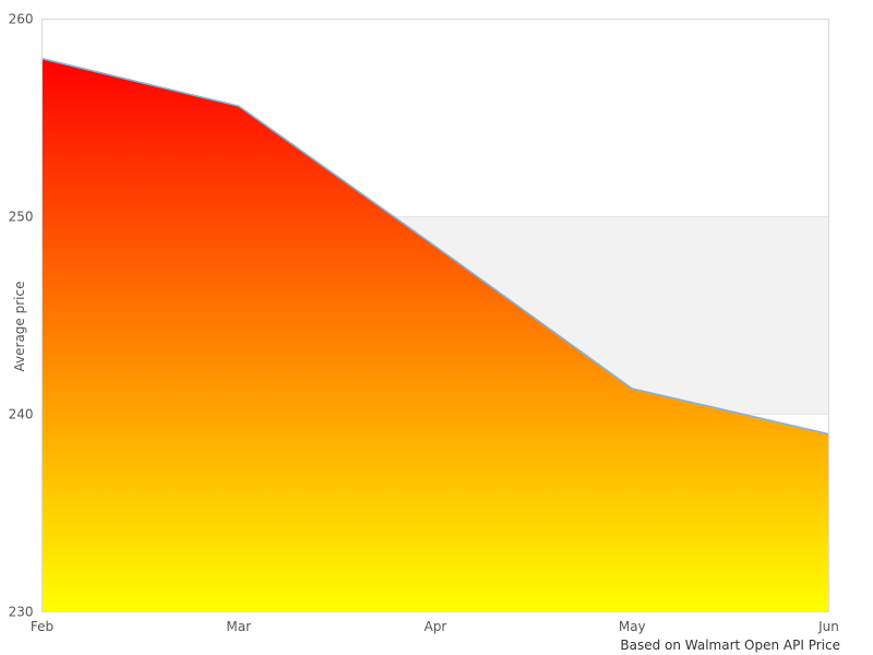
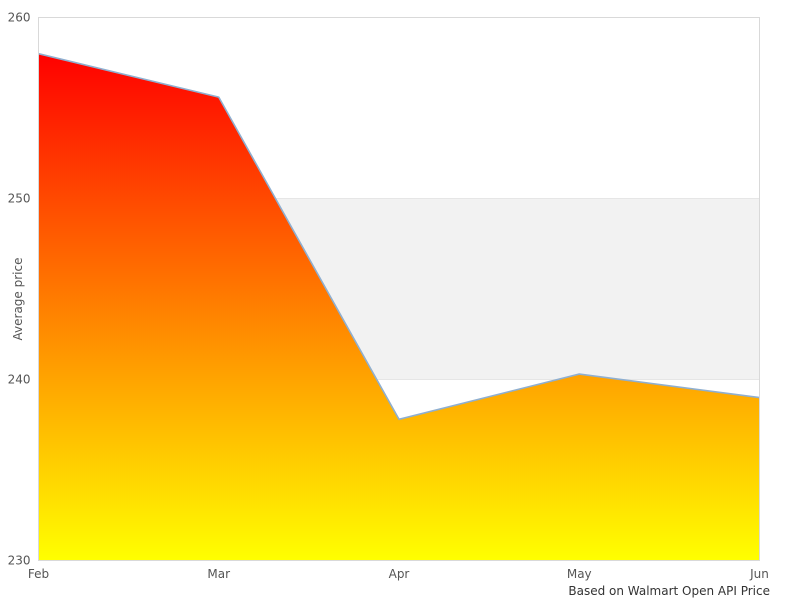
Apr: 248.5 -> 237.8
May: 241.3 -> 240.3
